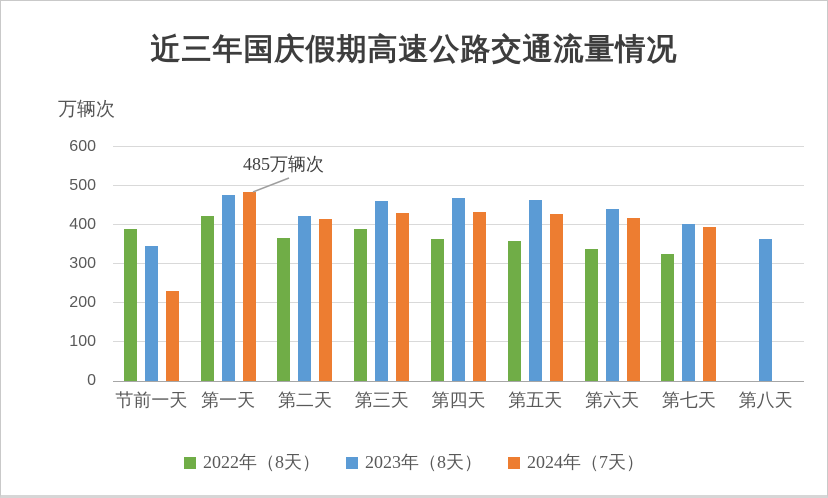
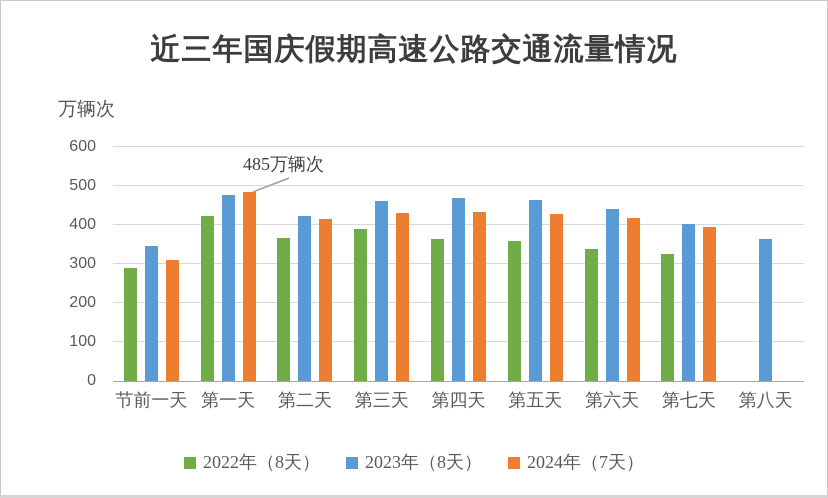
2022年（8天）/节前一天: 390 -> 290
2024年（7天）/节前一天: 230 -> 310
